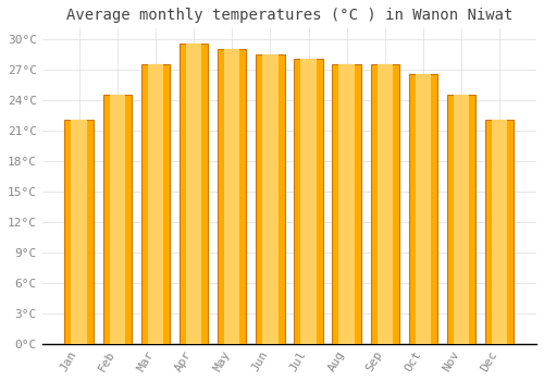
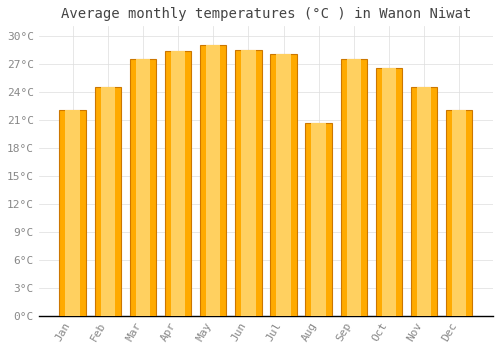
Apr: 29.5°C -> 28.4°C
Aug: 27.5°C -> 20.6°C
